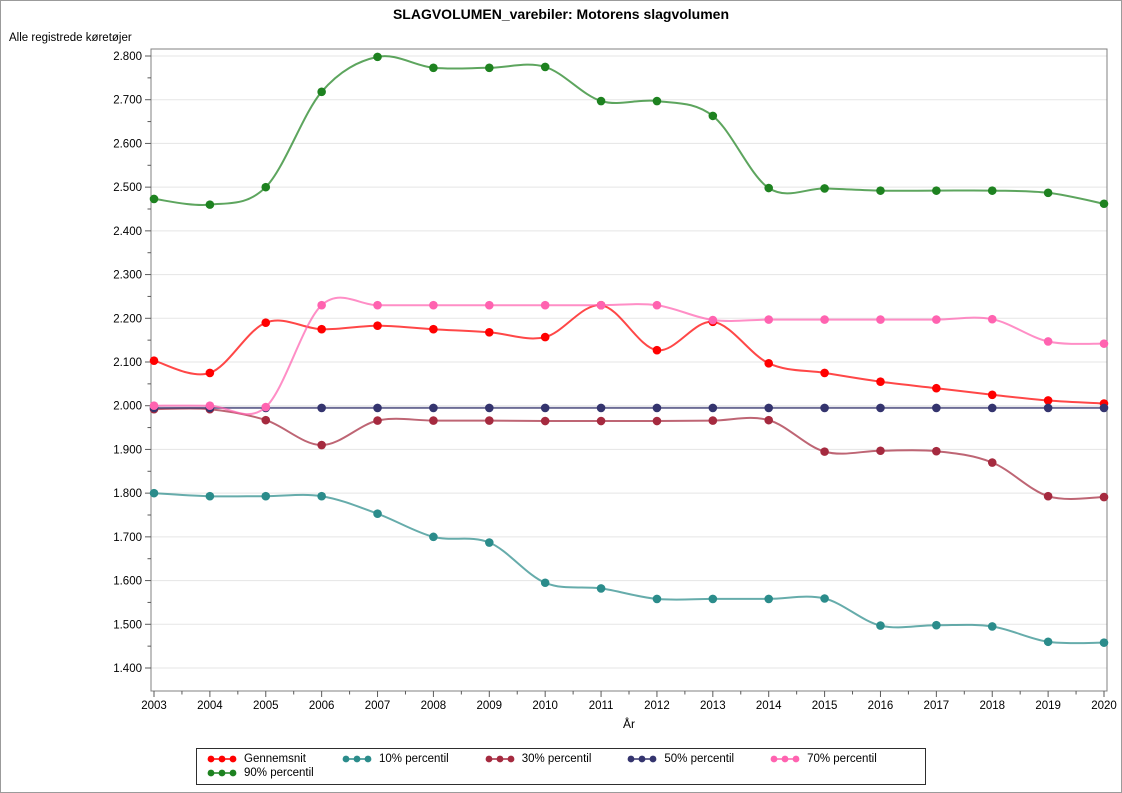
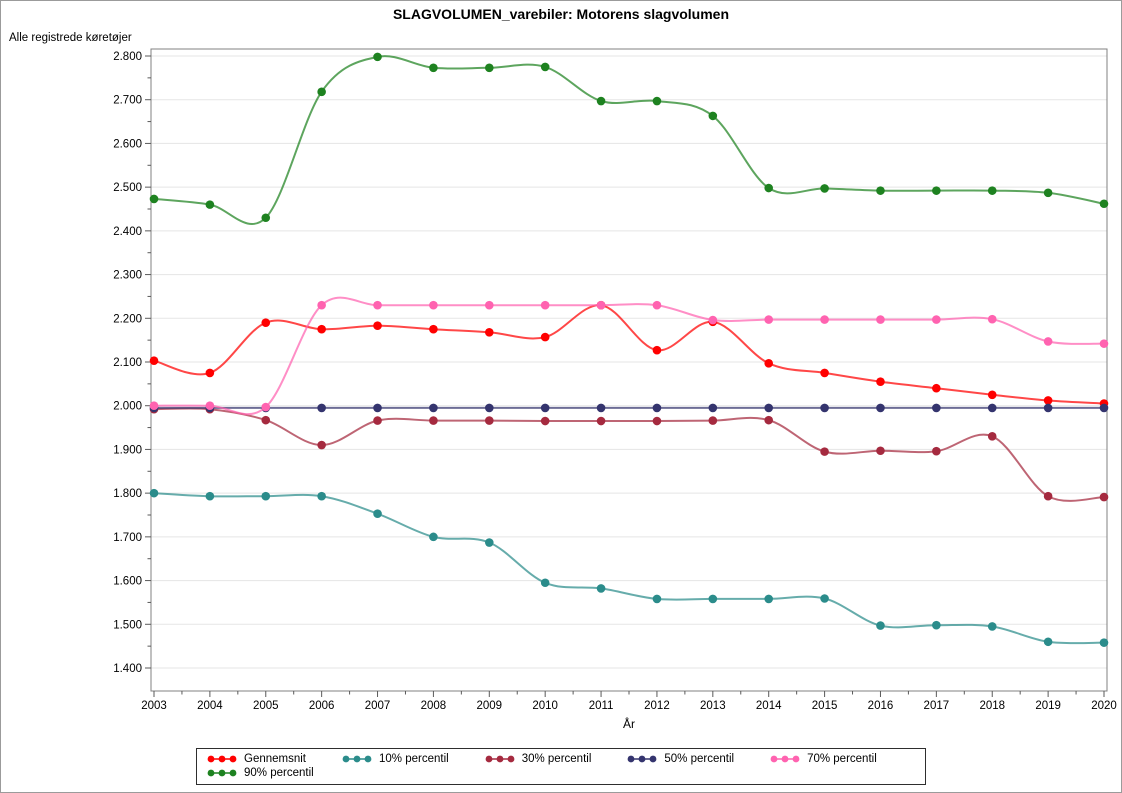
90% percentil/2005: 2500 -> 2430
30% percentil/2018: 1870 -> 1930
